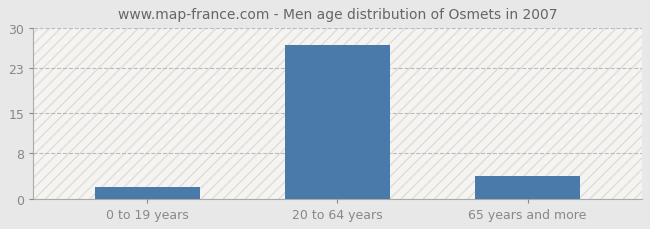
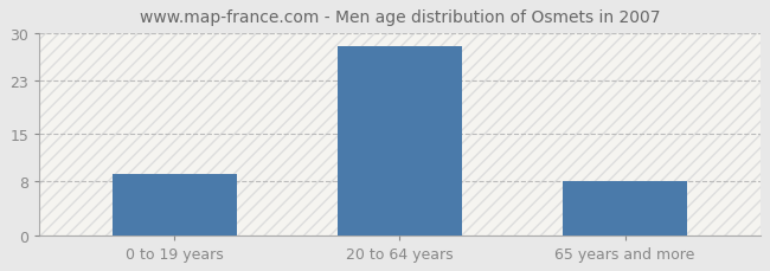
0 to 19 years: 2 -> 9
20 to 64 years: 27 -> 28
65 years and more: 4 -> 8
